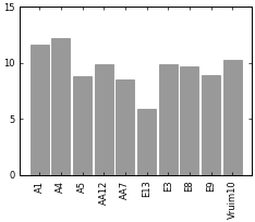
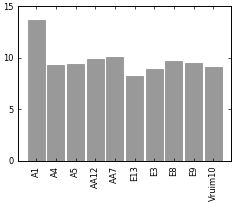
A1: 11.6 -> 13.7
A4: 12.2 -> 9.3
A5: 8.8 -> 9.4
AA7: 8.5 -> 10.1
E13: 5.9 -> 8.2
E3: 9.9 -> 8.9
E9: 8.9 -> 9.5
Vruim10: 10.3 -> 9.1
